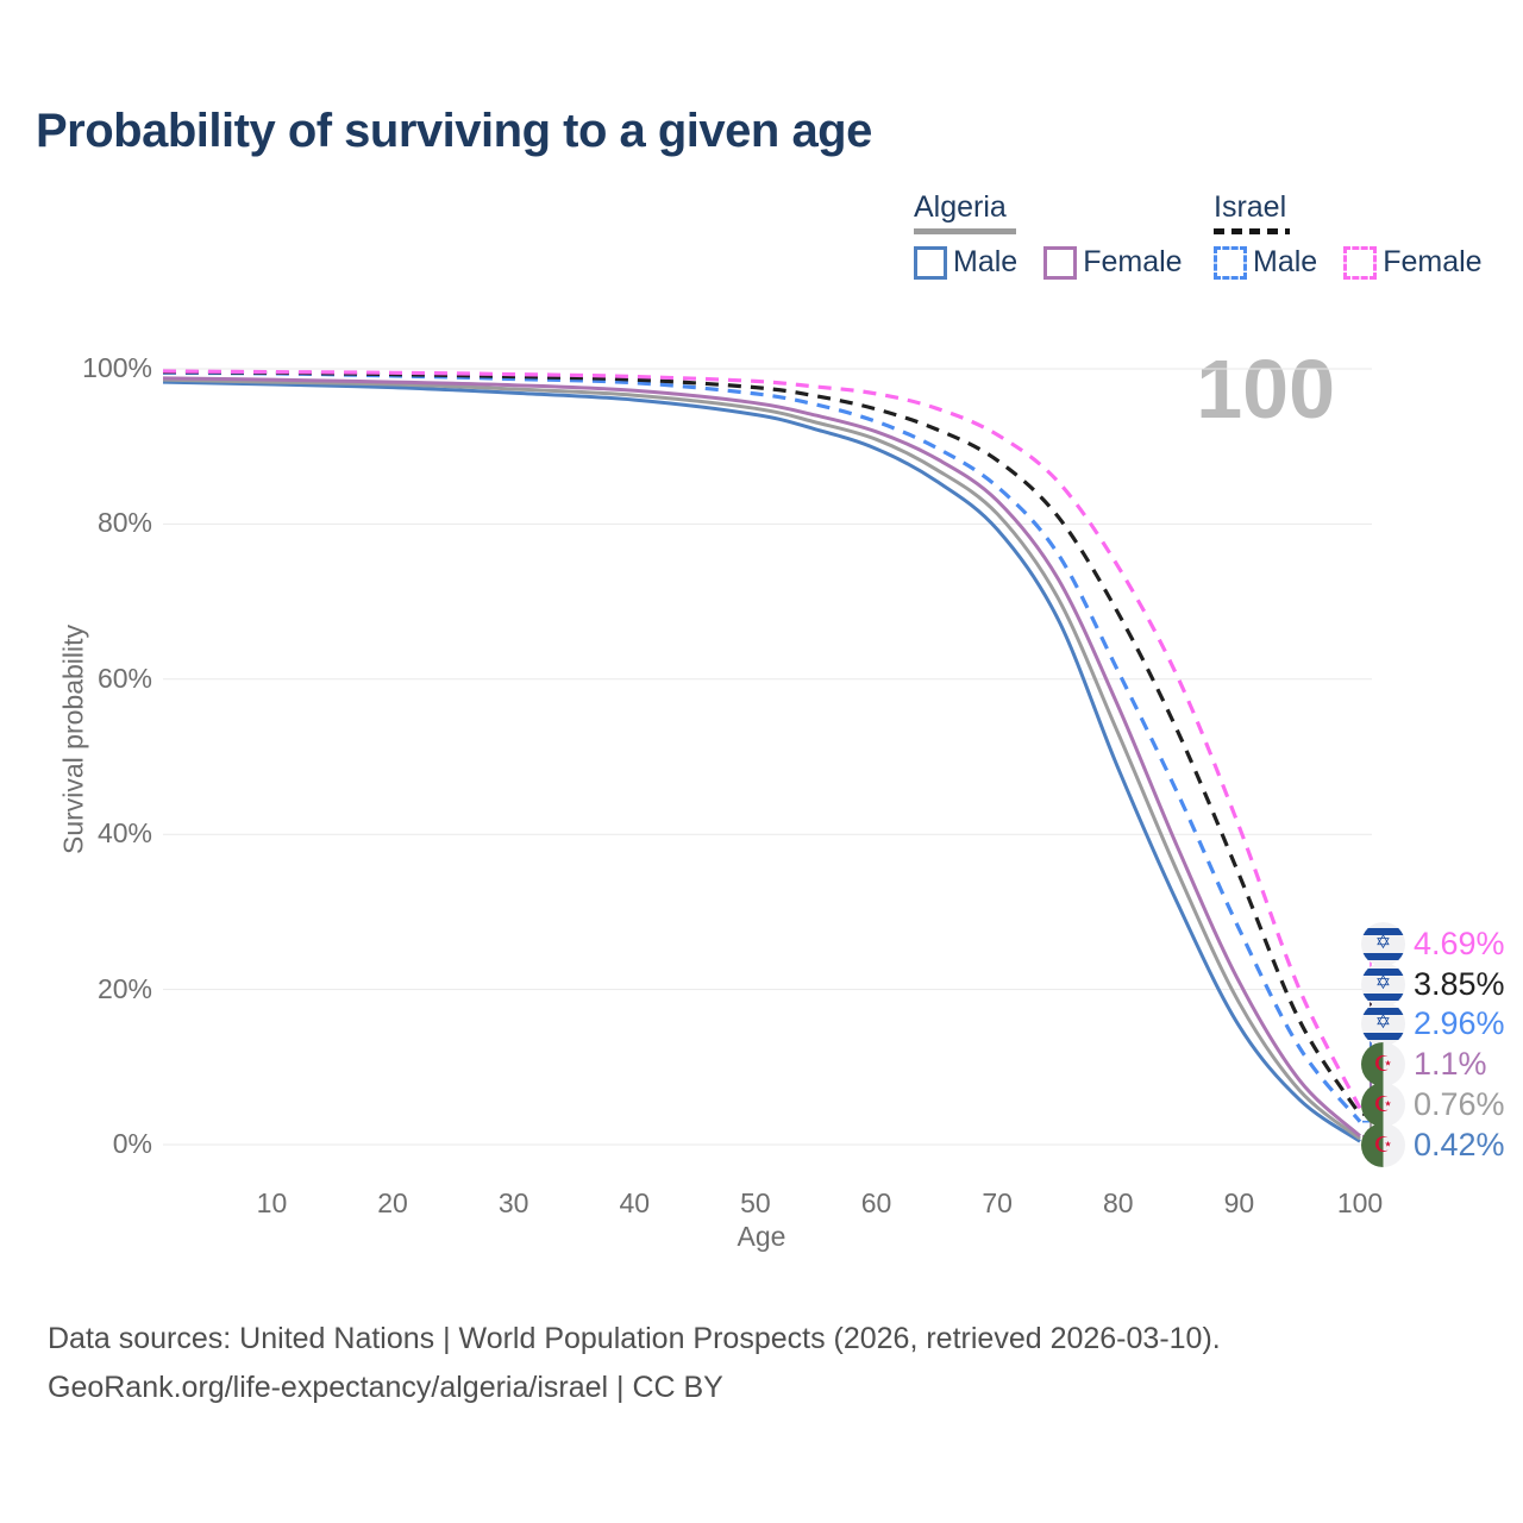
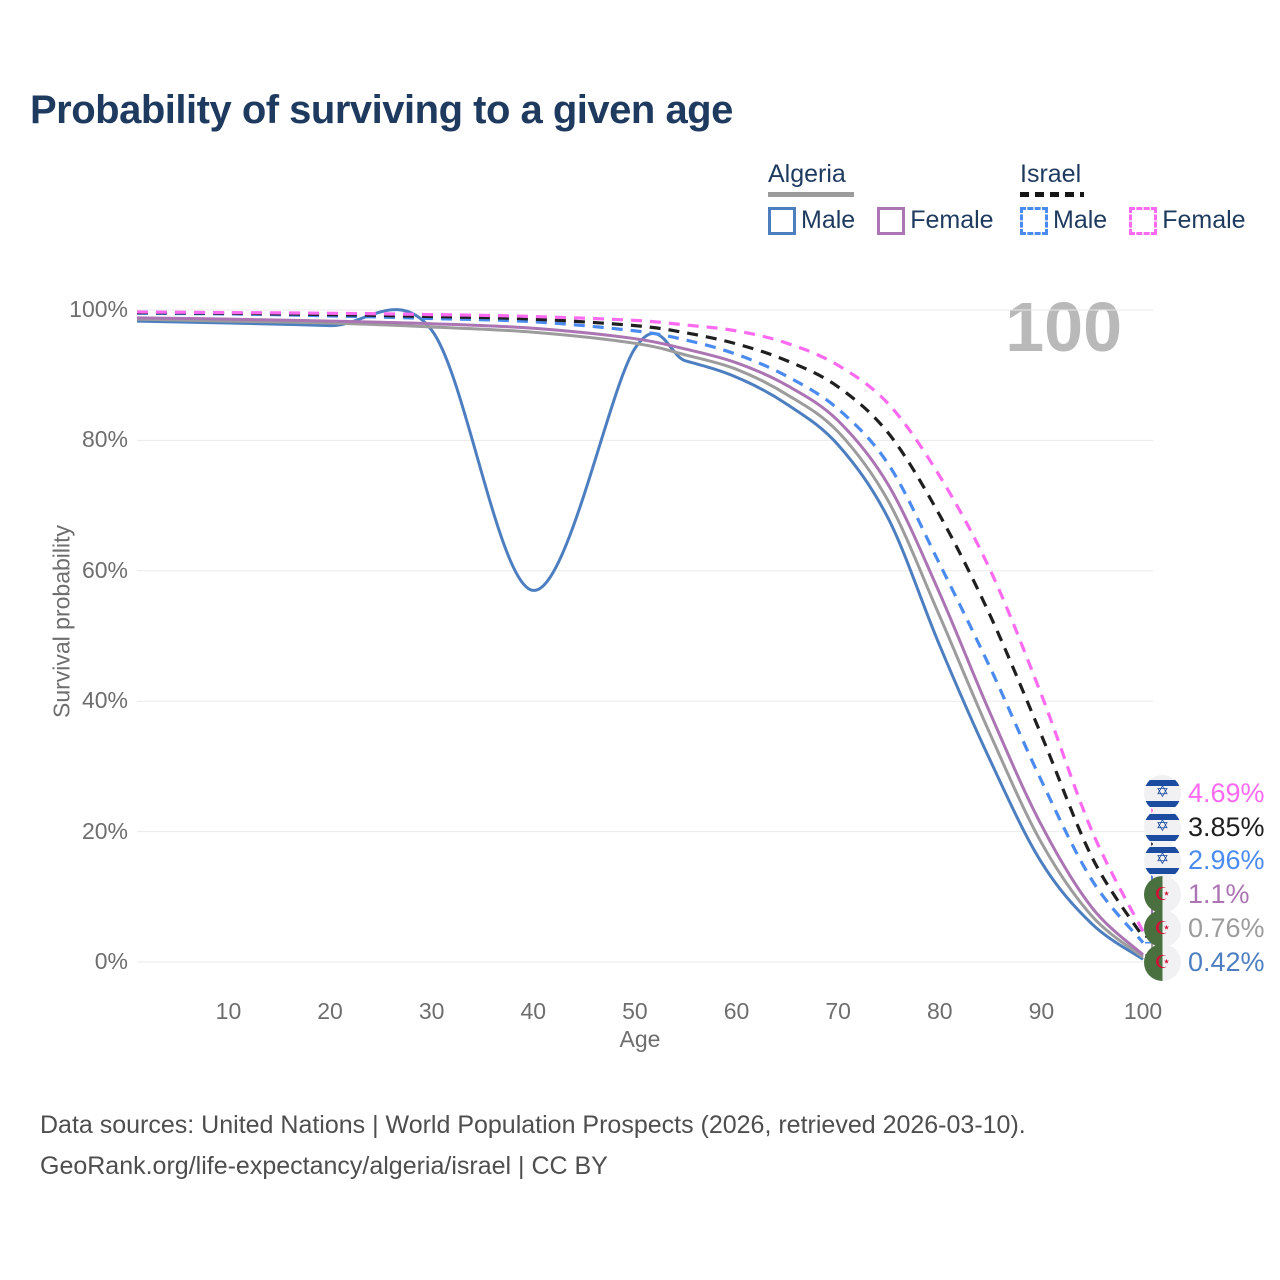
Algeria Male/40: 96% -> 57%
